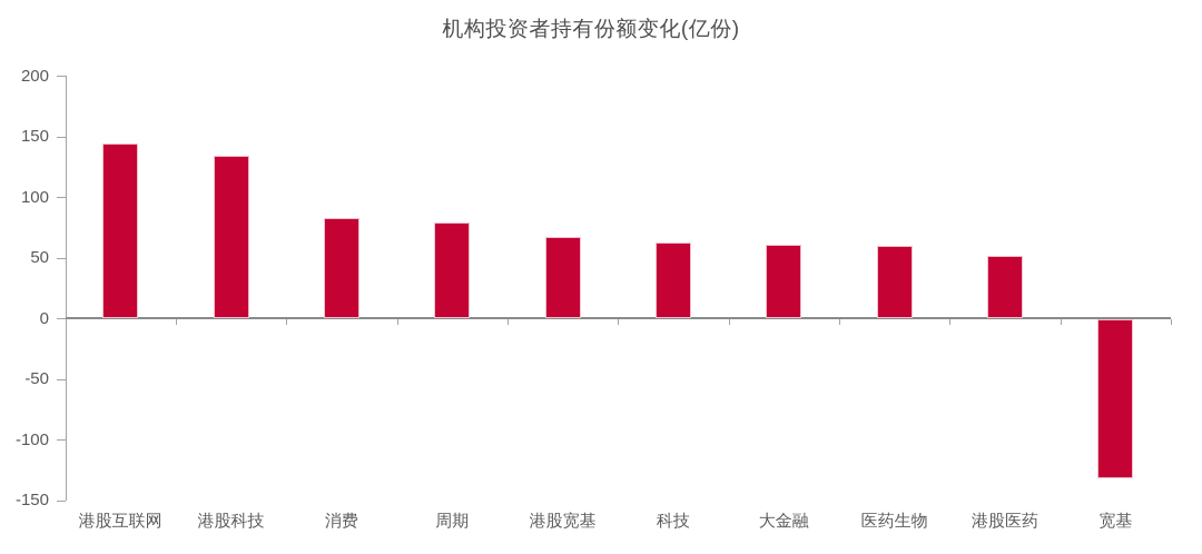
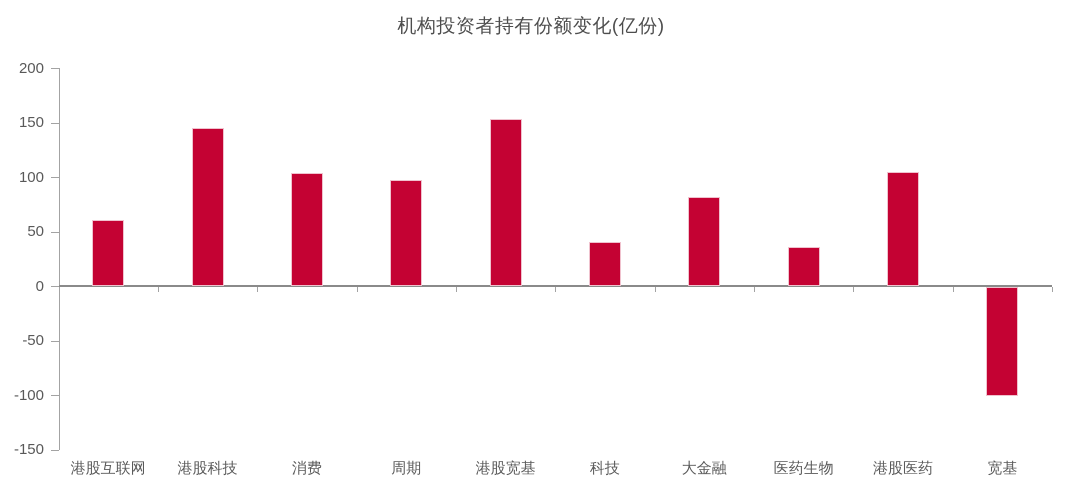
港股互联网: 144 -> 61
港股科技: 134 -> 145
消费: 83 -> 104
周期: 79 -> 97
港股宽基: 67 -> 153
科技: 62 -> 40
大金融: 61 -> 82
医药生物: 60 -> 36
港股医药: 51 -> 105
宽基: -131 -> -100
